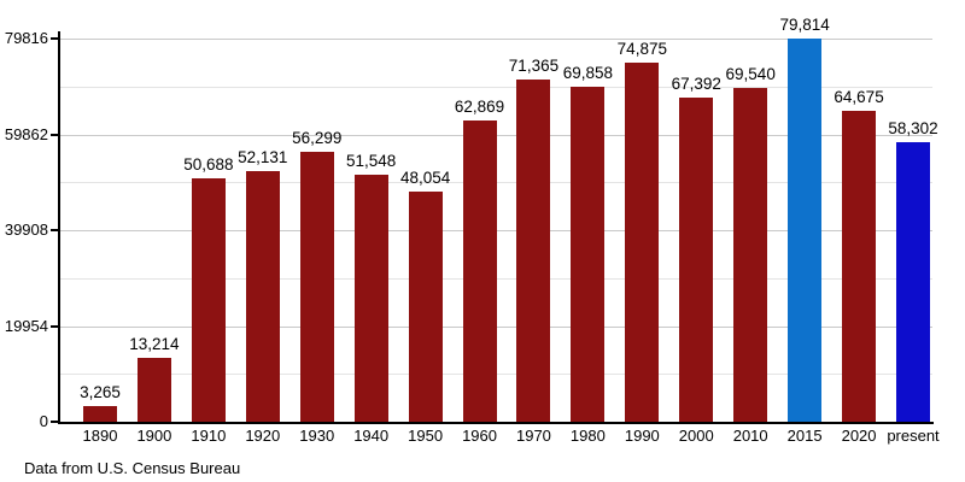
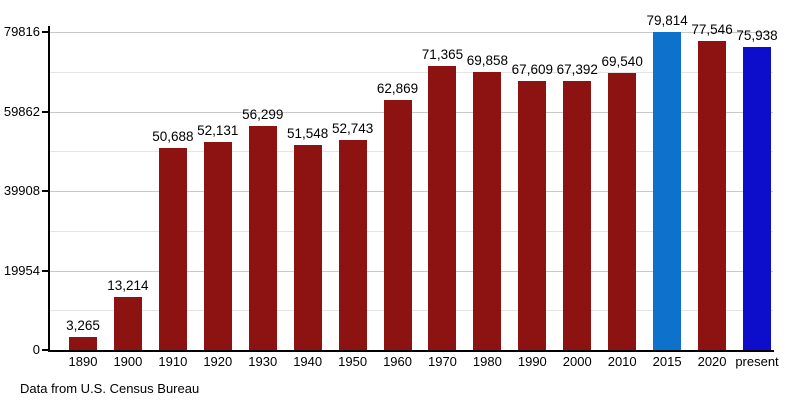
1950: 48,054 -> 52,743
1990: 74,875 -> 67,609
2020: 64,675 -> 77,546
present: 58,302 -> 75,938
